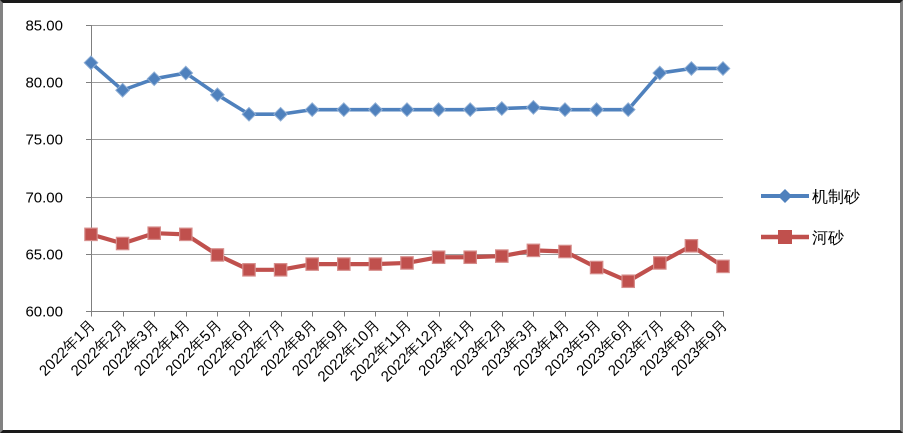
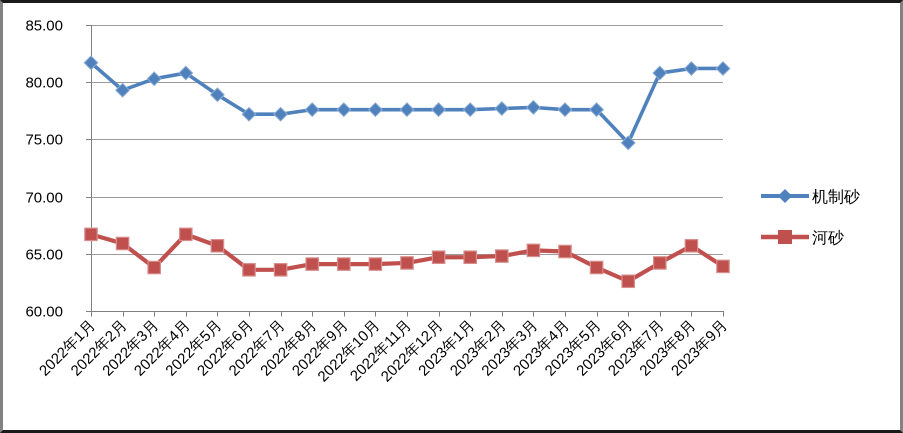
河砂/2022年3月: 66.8 -> 63.8
河砂/2022年5月: 64.9 -> 65.7
机制砂/2023年6月: 77.6 -> 74.7
